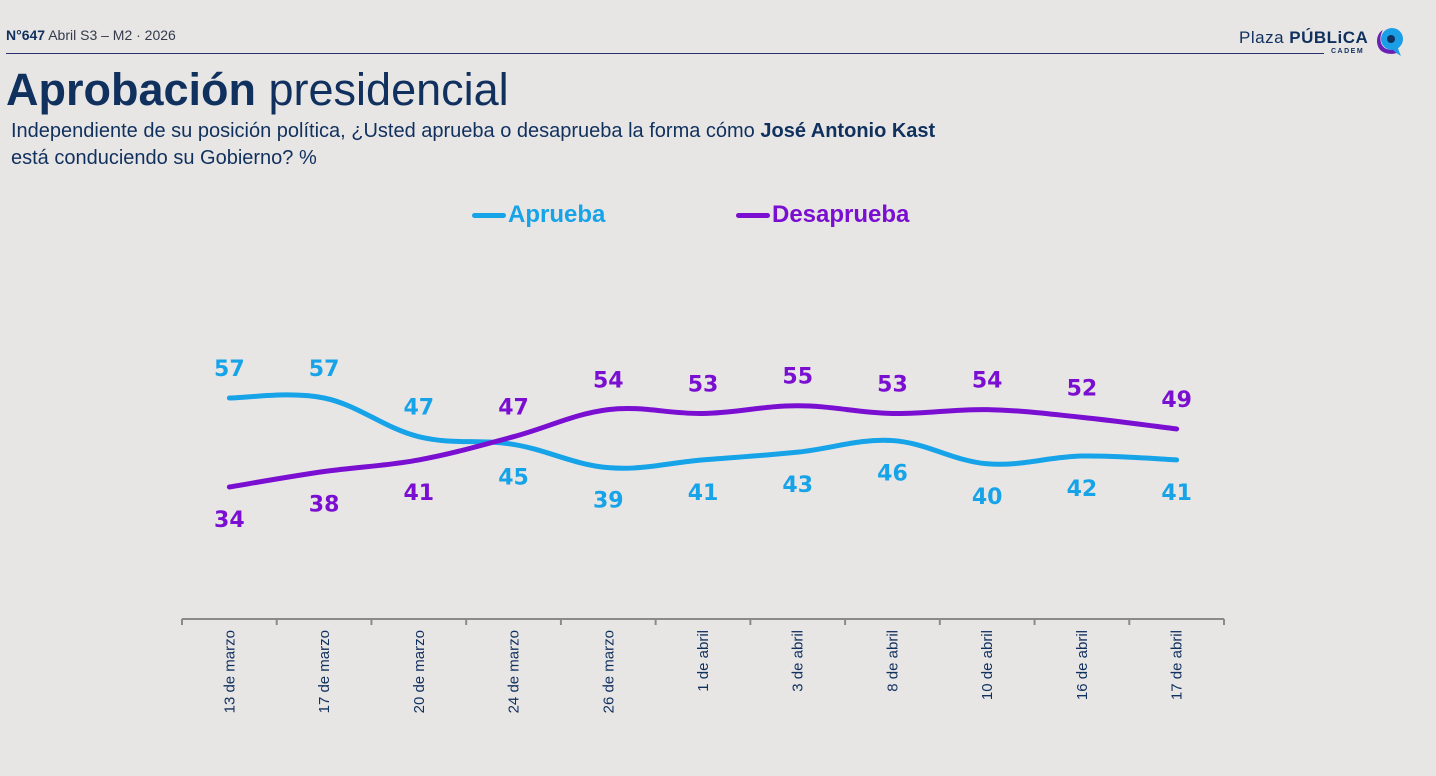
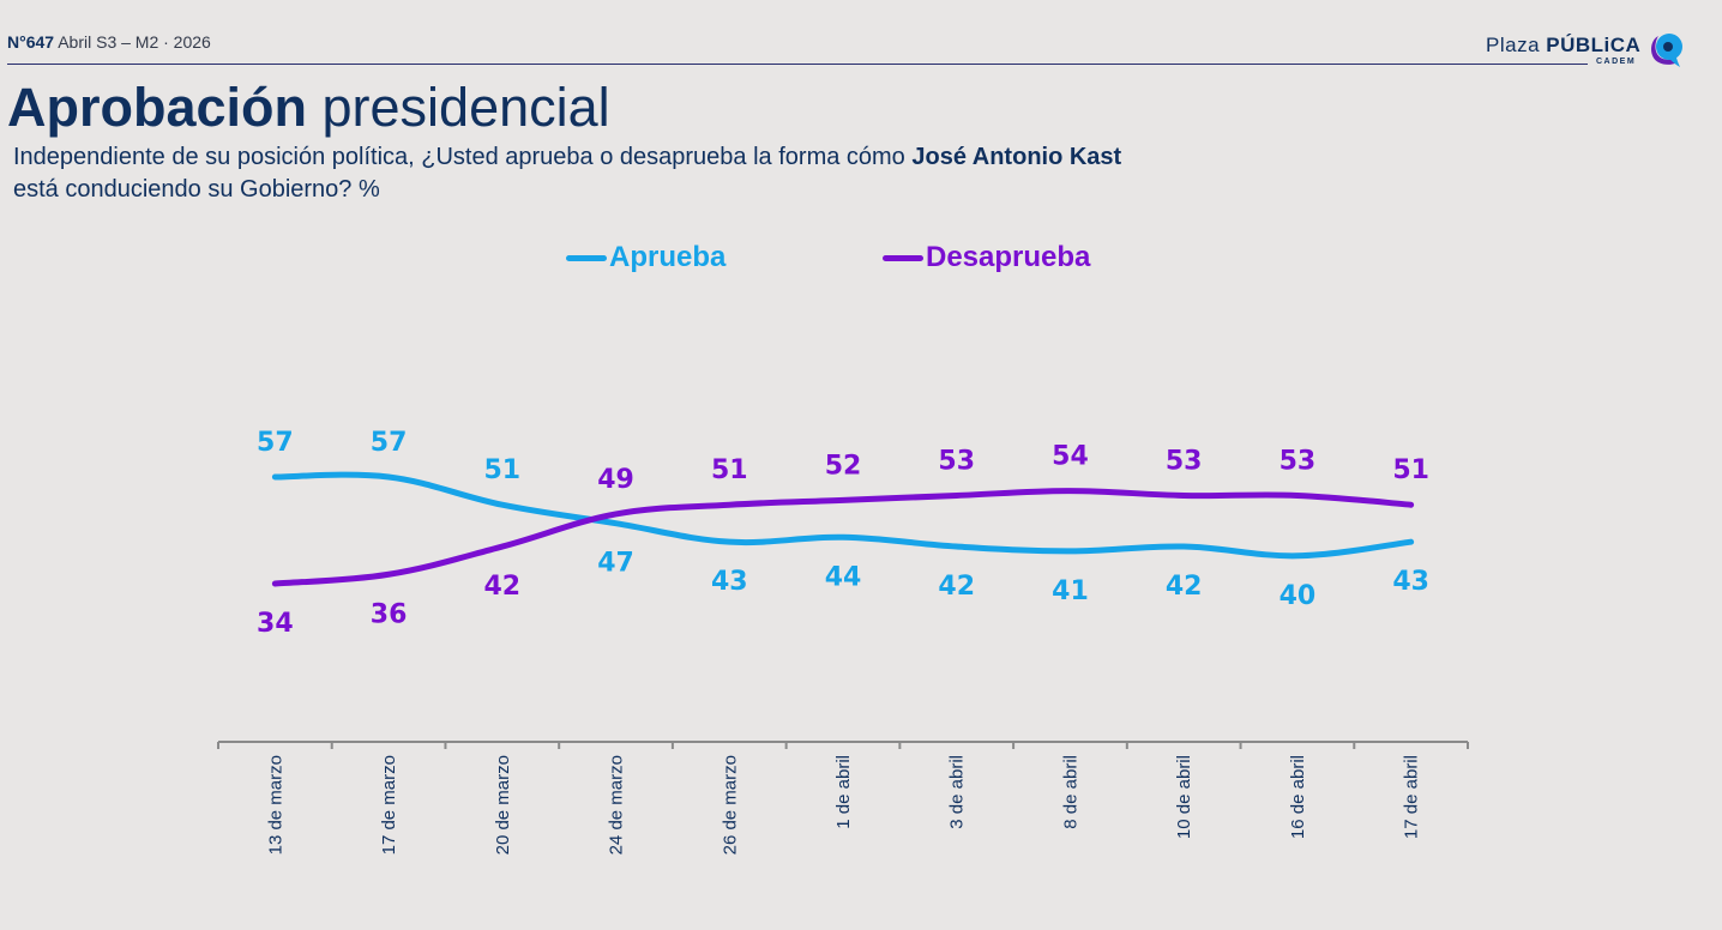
Desaprueba/17 de marzo: 38 -> 36
Aprueba/20 de marzo: 47 -> 51
Desaprueba/20 de marzo: 41 -> 42
Aprueba/24 de marzo: 45 -> 47
Desaprueba/24 de marzo: 47 -> 49
Aprueba/26 de marzo: 39 -> 43
Desaprueba/26 de marzo: 54 -> 51
Aprueba/1 de abril: 41 -> 44
Desaprueba/1 de abril: 53 -> 52
Aprueba/3 de abril: 43 -> 42
Desaprueba/3 de abril: 55 -> 53
Aprueba/8 de abril: 46 -> 41
Desaprueba/8 de abril: 53 -> 54
Aprueba/10 de abril: 40 -> 42
Desaprueba/10 de abril: 54 -> 53
Aprueba/16 de abril: 42 -> 40
Desaprueba/16 de abril: 52 -> 53
Aprueba/17 de abril: 41 -> 43
Desaprueba/17 de abril: 49 -> 51
